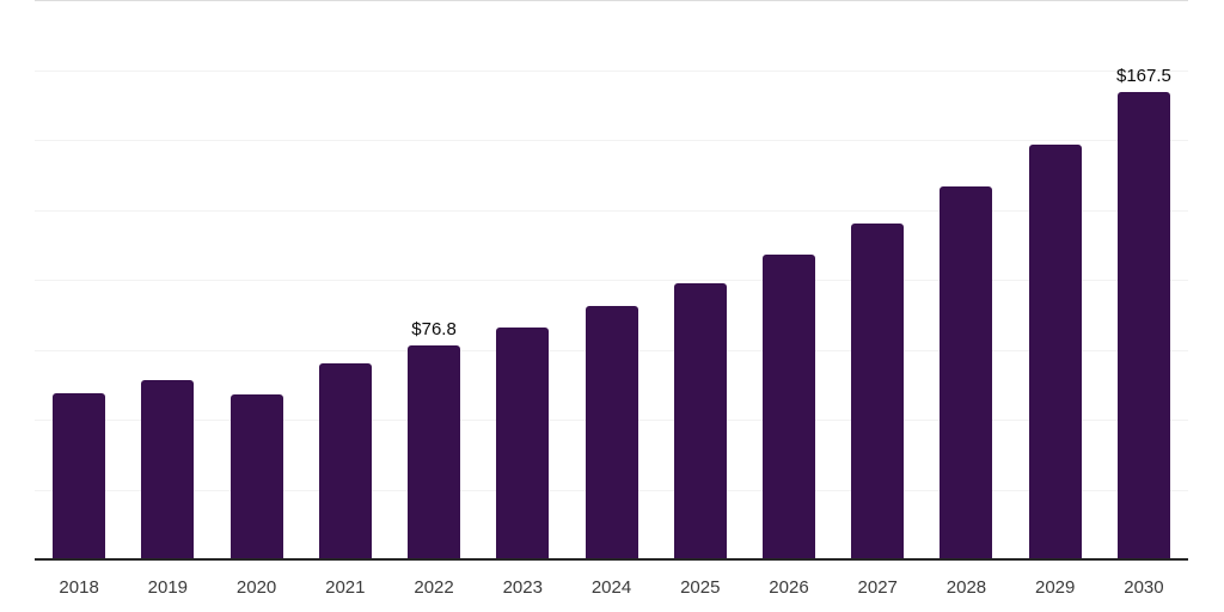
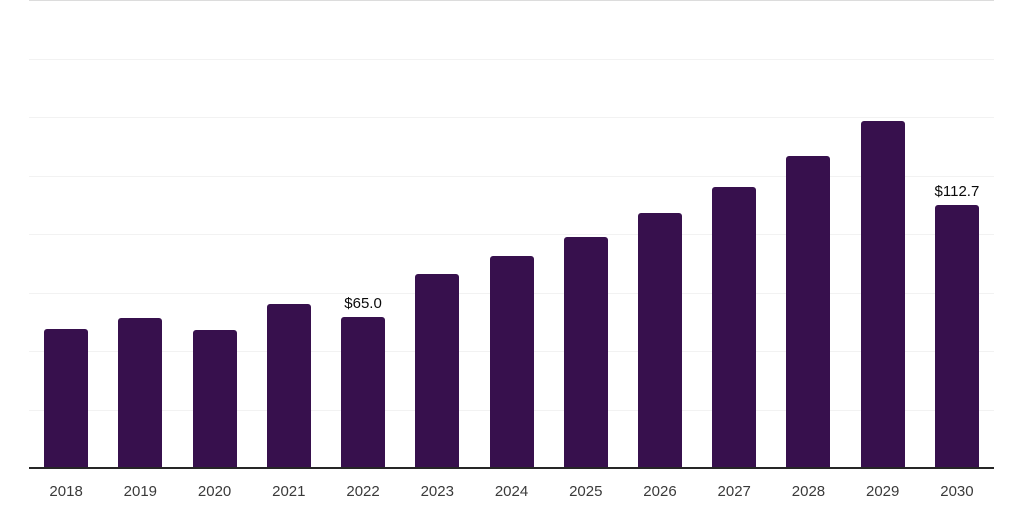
2022: $76.8 -> $65.0
2030: $167.5 -> $112.7
